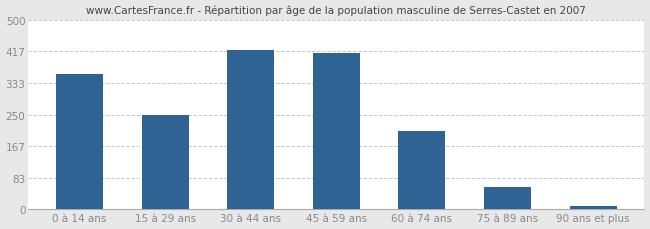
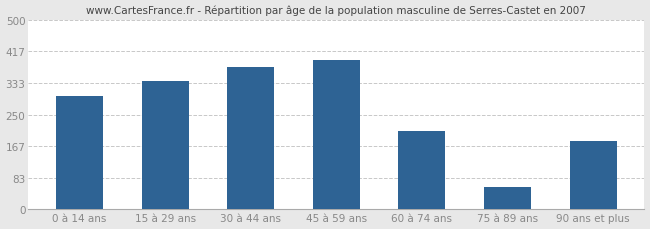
0 à 14 ans: 357 -> 300
15 à 29 ans: 249 -> 340
30 à 44 ans: 420 -> 375
45 à 59 ans: 413 -> 395
90 ans et plus: 8 -> 180
